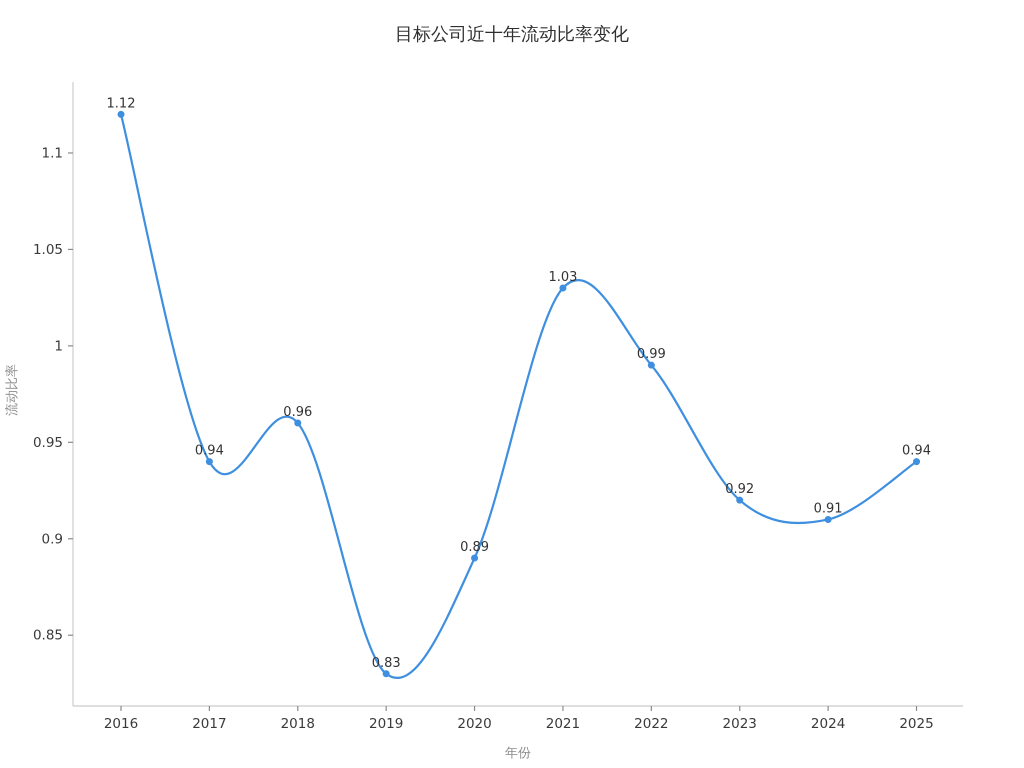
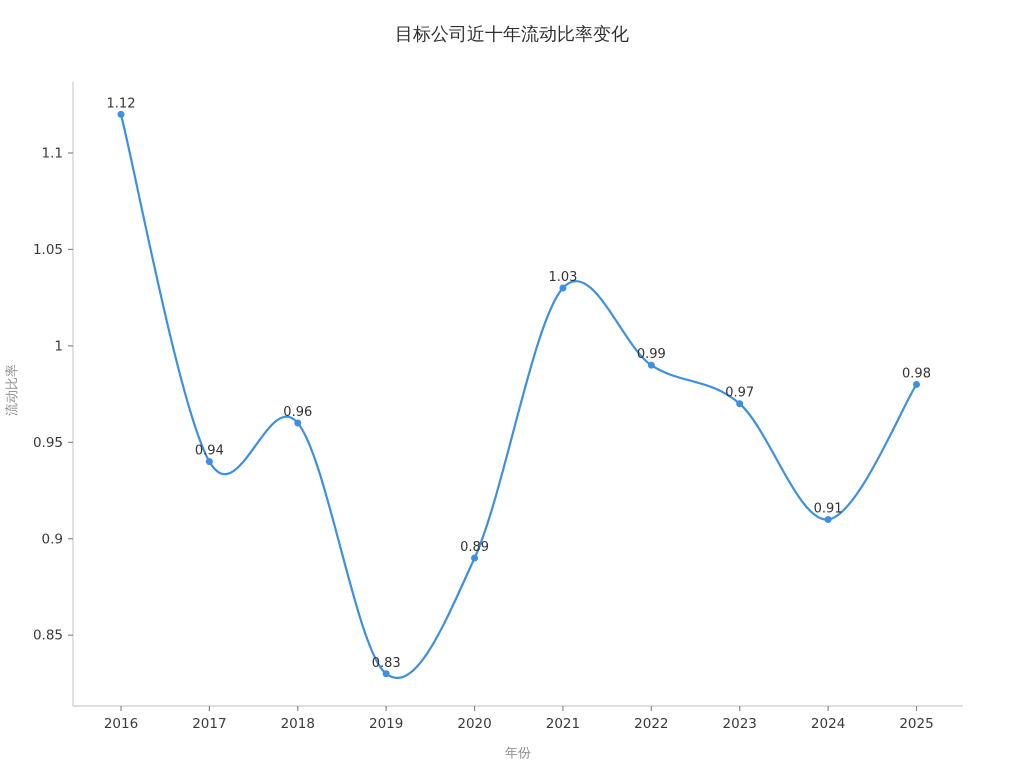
2023: 0.92 -> 0.97
2025: 0.94 -> 0.98
